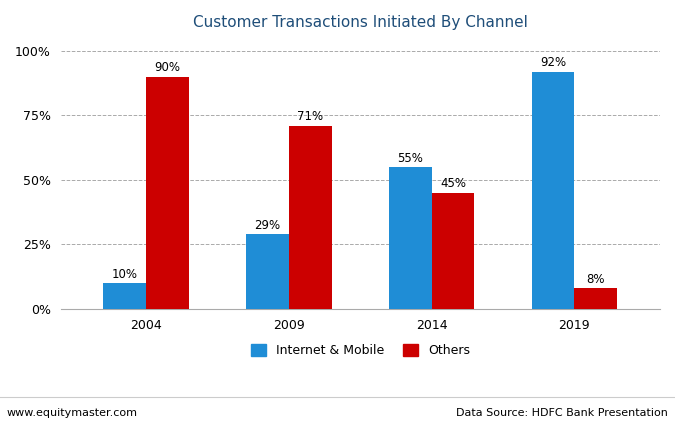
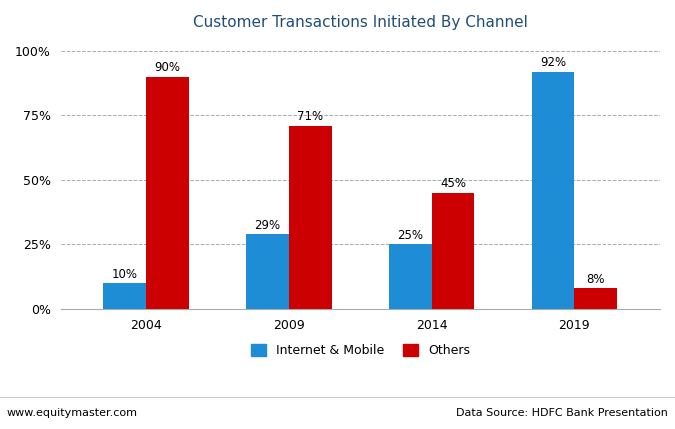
Internet & Mobile/2014: 55% -> 25%
